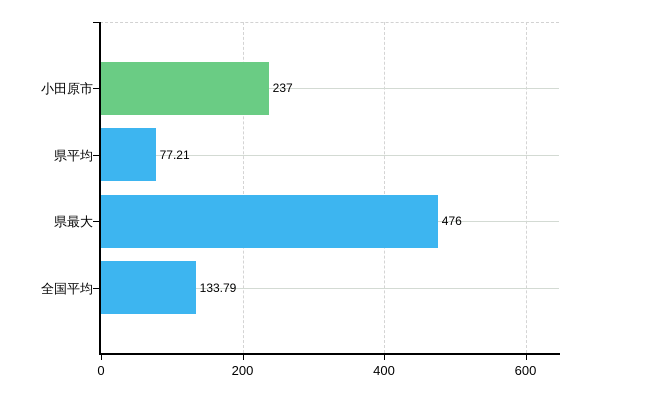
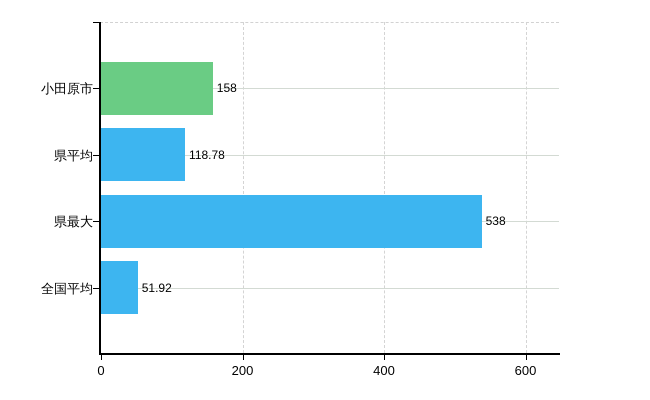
小田原市: 237 -> 158
県平均: 77.21 -> 118.78
県最大: 476 -> 538
全国平均: 133.79 -> 51.92
